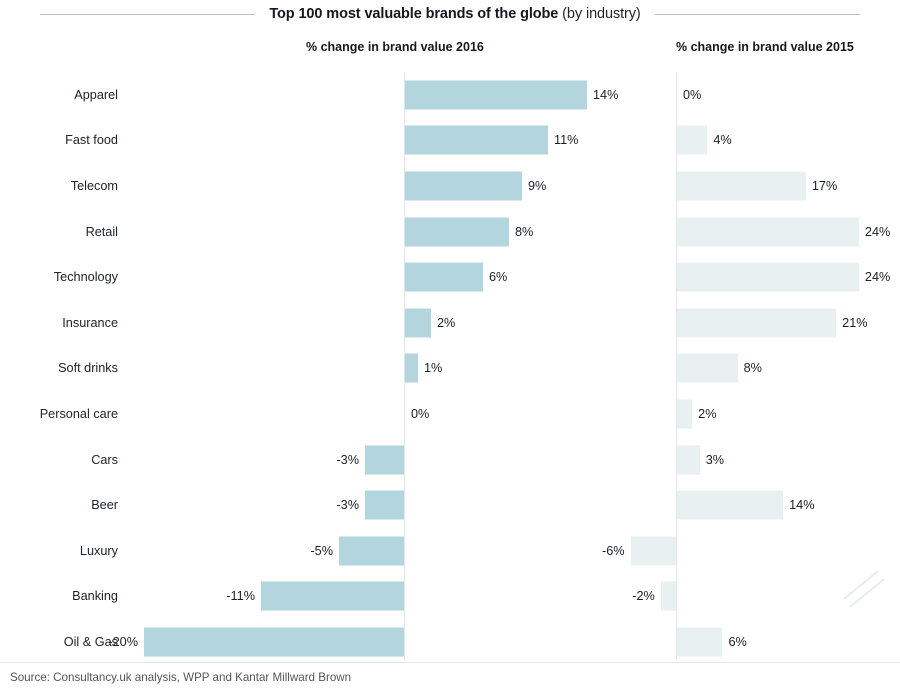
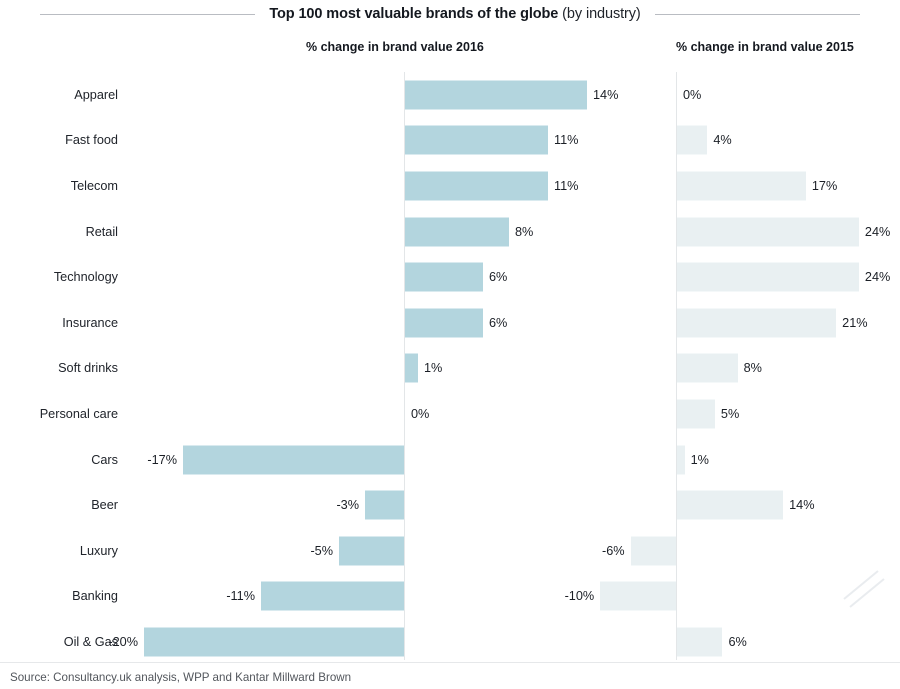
% change in brand value 2016/Telecom: 9% -> 11%
% change in brand value 2016/Insurance: 2% -> 6%
% change in brand value 2015/Personal care: 2% -> 5%
% change in brand value 2016/Cars: -3% -> -17%
% change in brand value 2015/Cars: 3% -> 1%
% change in brand value 2015/Banking: -2% -> -10%
